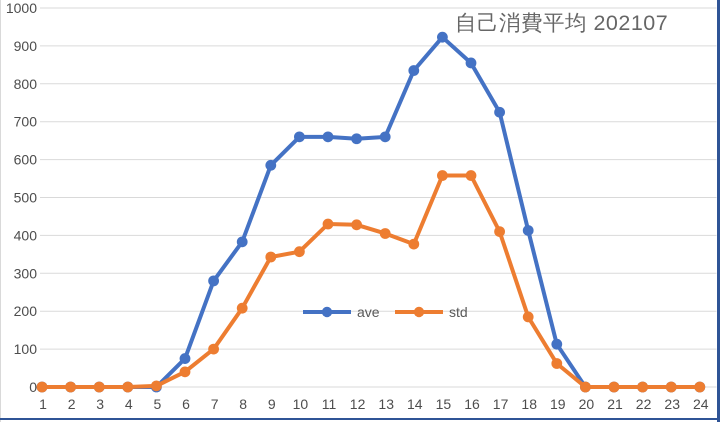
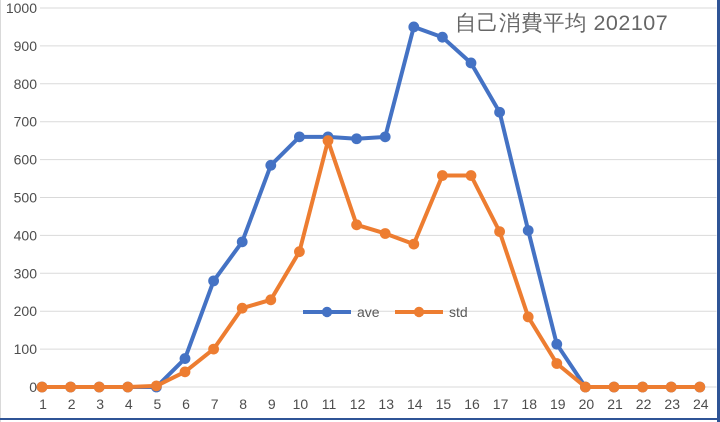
std/9: 340 -> 230
std/11: 430 -> 650
ave/14: 840 -> 950
